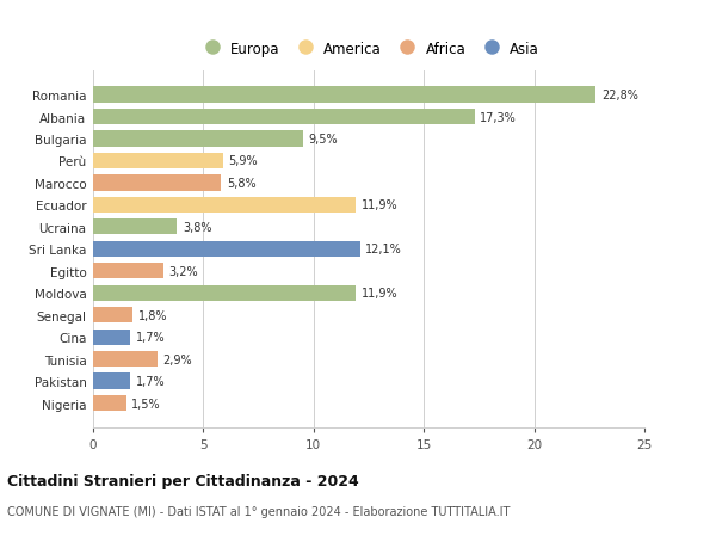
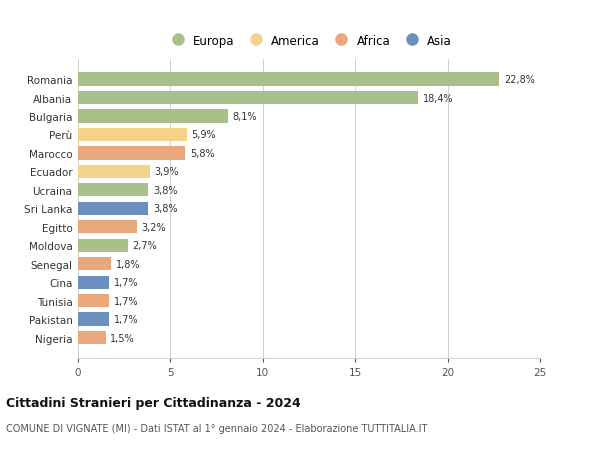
Albania: 17,3% -> 18,4%
Bulgaria: 9,5% -> 8,1%
Ecuador: 11,9% -> 3,9%
Sri Lanka: 12,1% -> 3,8%
Moldova: 11,9% -> 2,7%
Tunisia: 2,9% -> 1,7%
